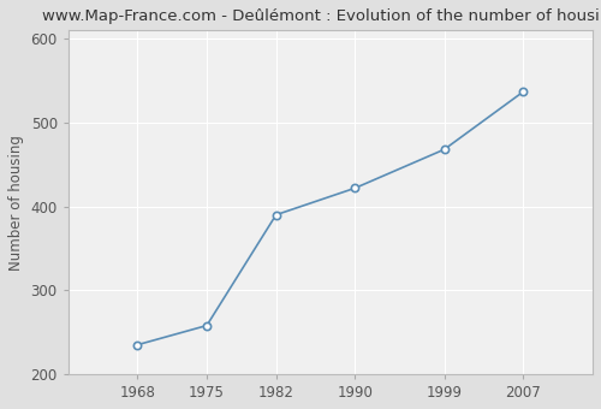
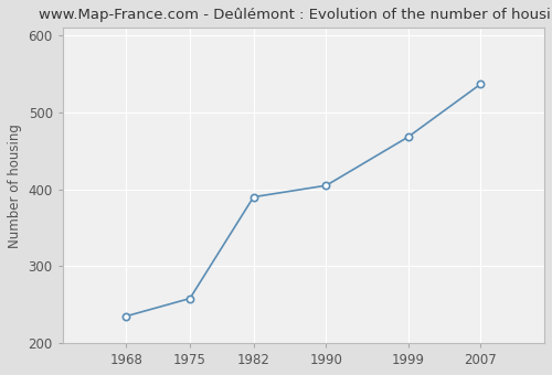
1990: 422 -> 405
